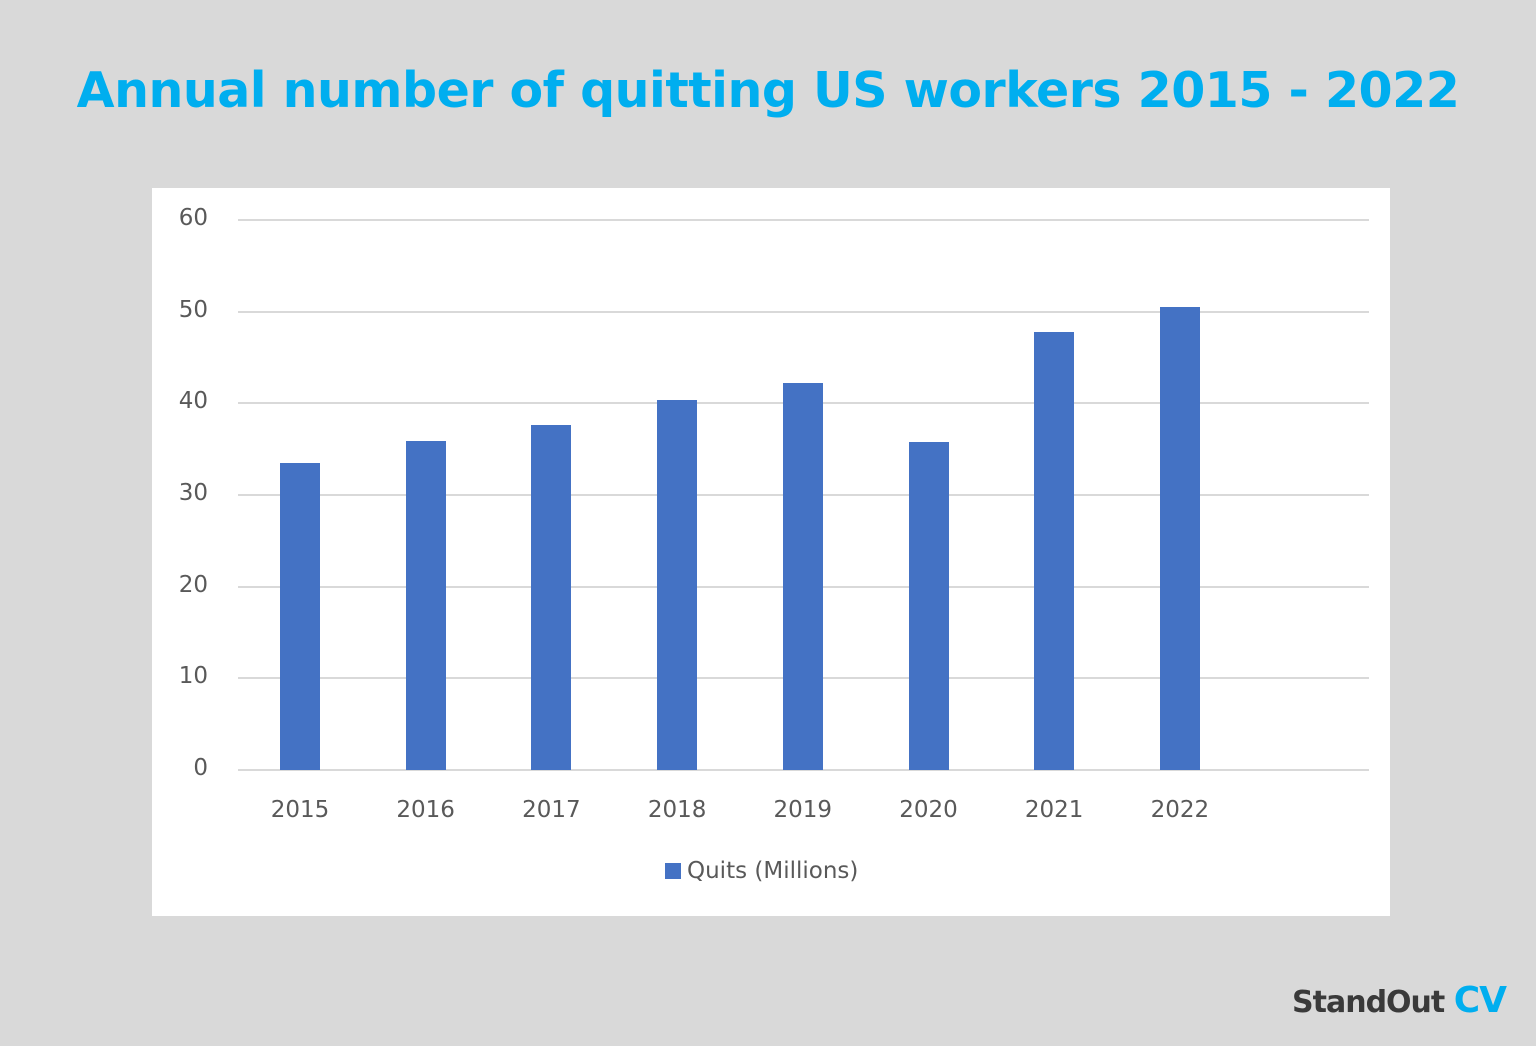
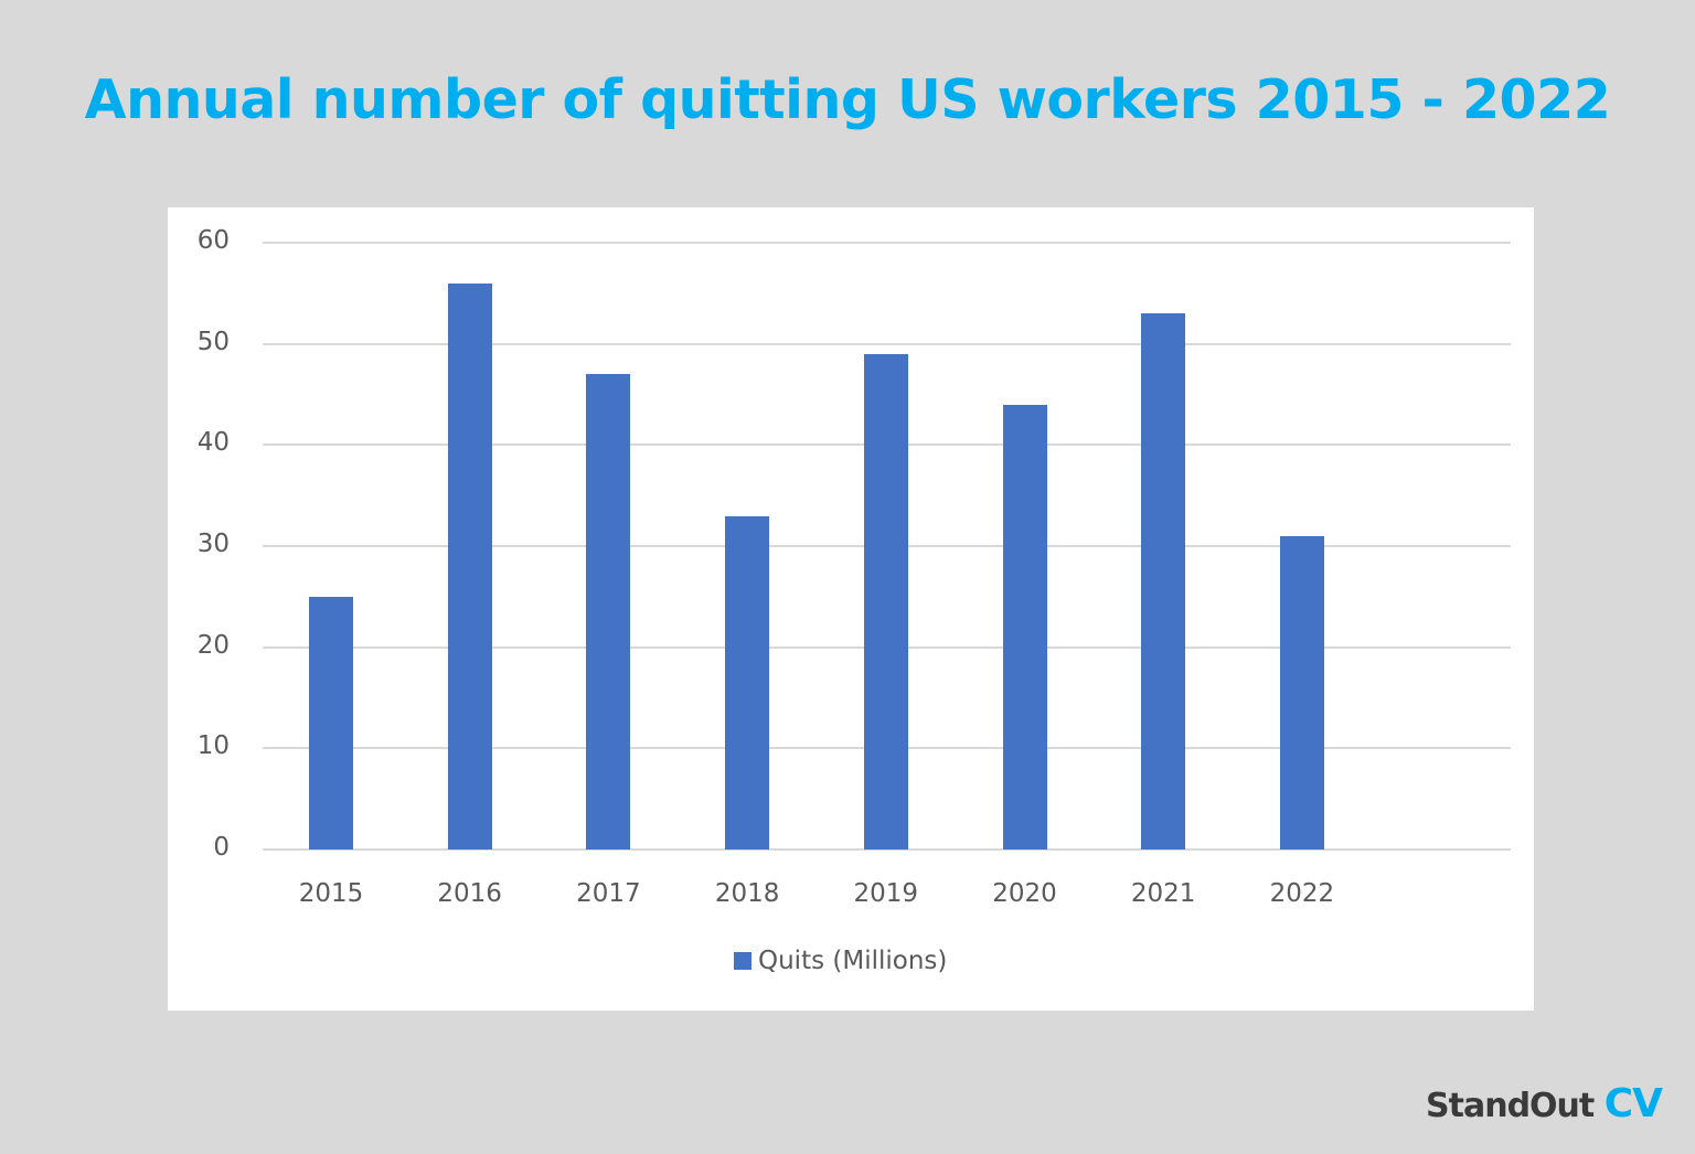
2015: 34 -> 25
2016: 36 -> 56
2017: 38 -> 47
2018: 40 -> 33
2019: 42 -> 49
2020: 36 -> 44
2021: 48 -> 53
2022: 50 -> 31
